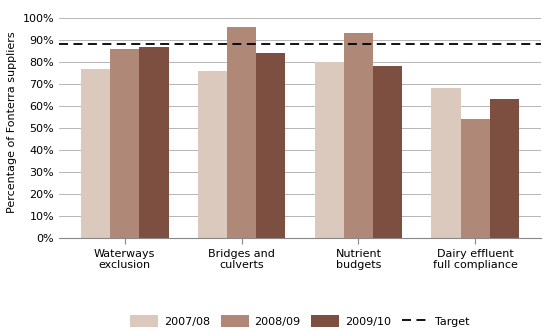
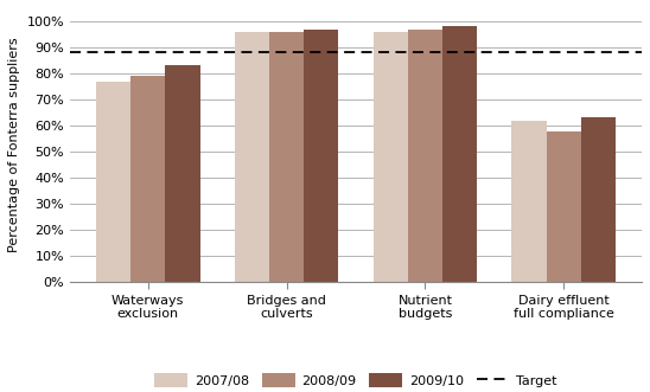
2008/09/Waterways exclusion: 86% -> 79%
2009/10/Waterways exclusion: 87% -> 83%
2007/08/Bridges and culverts: 76% -> 96%
2009/10/Bridges and culverts: 84% -> 97%
2007/08/Nutrient budgets: 80% -> 96%
2008/09/Nutrient budgets: 93% -> 97%
2009/10/Nutrient budgets: 78% -> 98%
2007/08/Dairy effluent full compliance: 68% -> 62%
2008/09/Dairy effluent full compliance: 54% -> 58%
